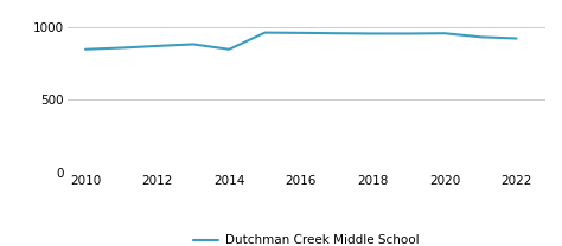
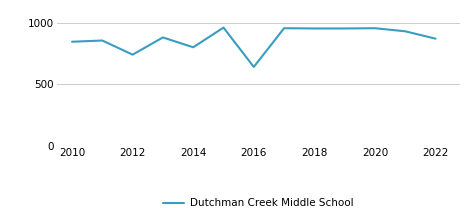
2012: 870 -> 740
2014: 840 -> 800
2016: 960 -> 640
2022: 920 -> 870
